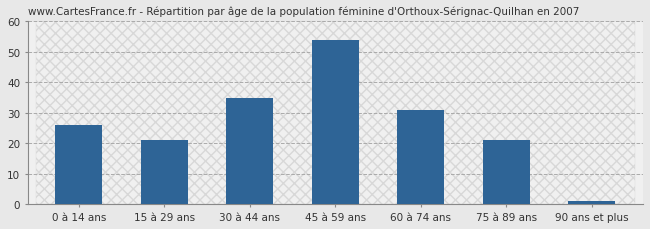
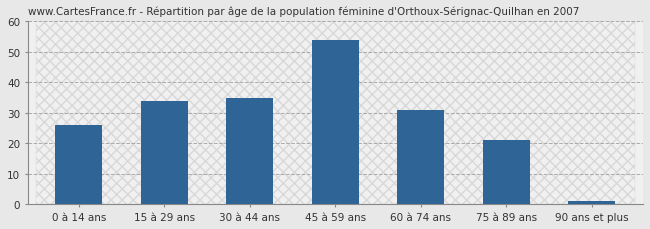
15 à 29 ans: 21 -> 34
